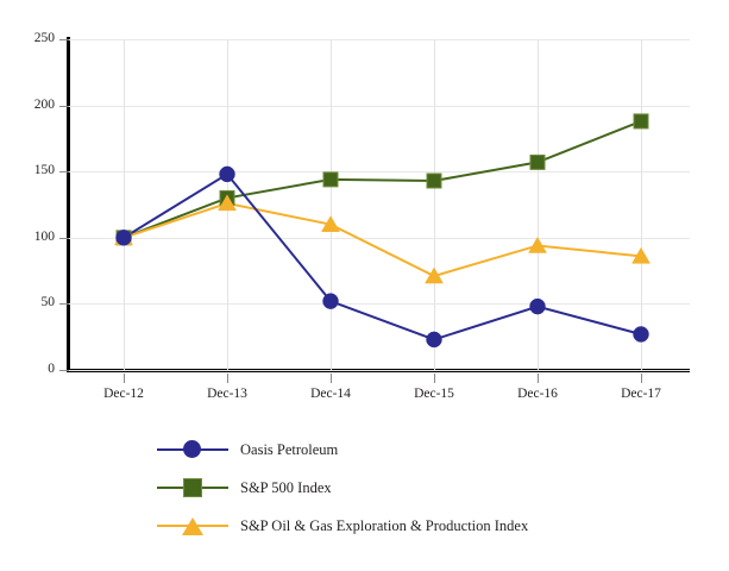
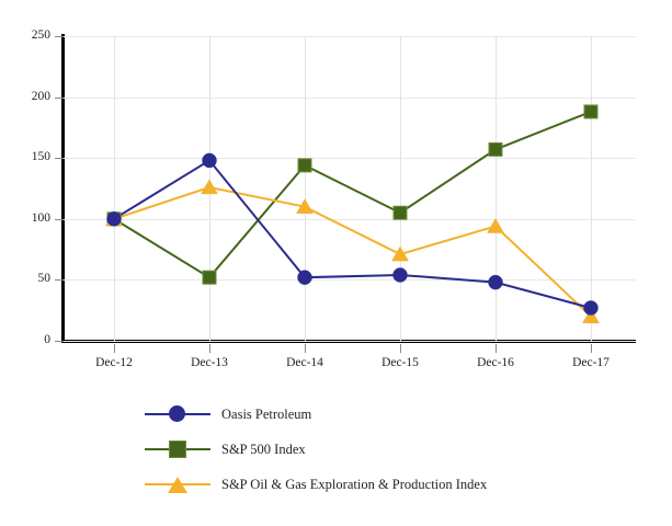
S&P 500 Index/Dec-13: 130 -> 52
Oasis Petroleum/Dec-15: 23 -> 54
S&P 500 Index/Dec-15: 143 -> 105
S&P Oil & Gas Exploration & Production Index/Dec-17: 86 -> 20
